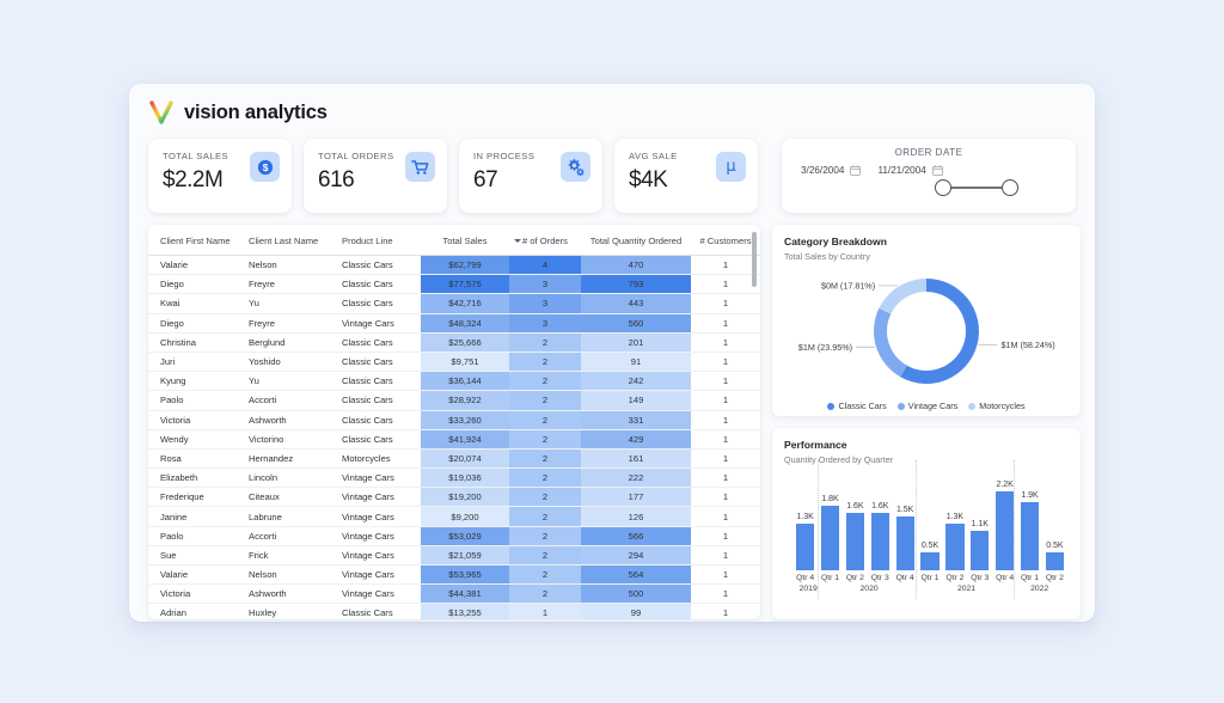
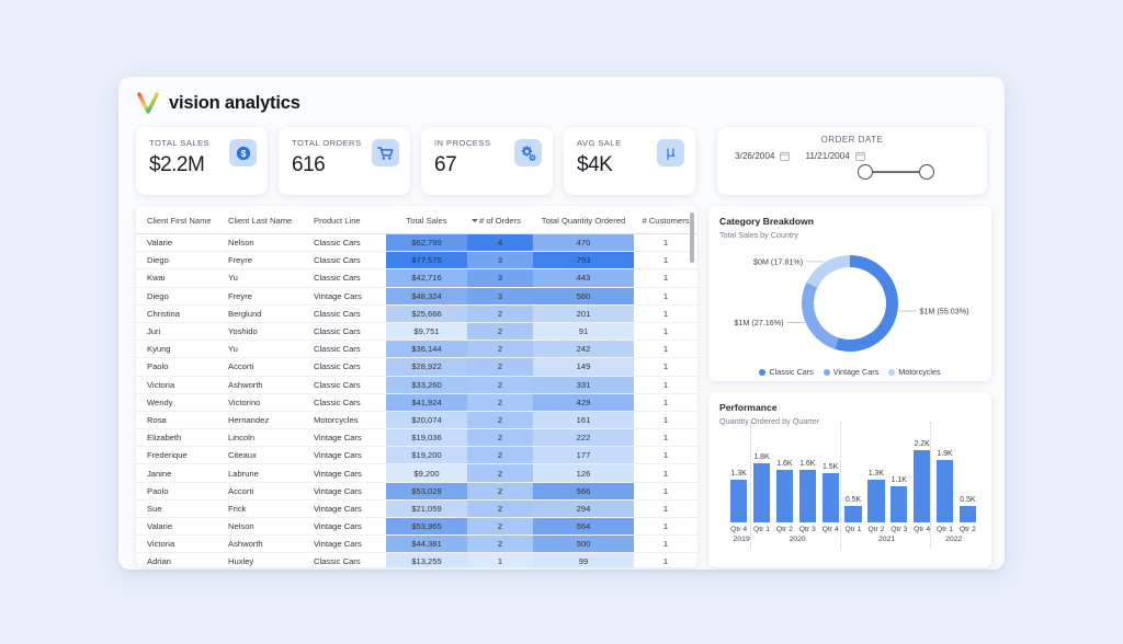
Category Breakdown/Classic Cars: 58.24% -> 55.03%
Category Breakdown/Vintage Cars: 23.95% -> 27.16%
